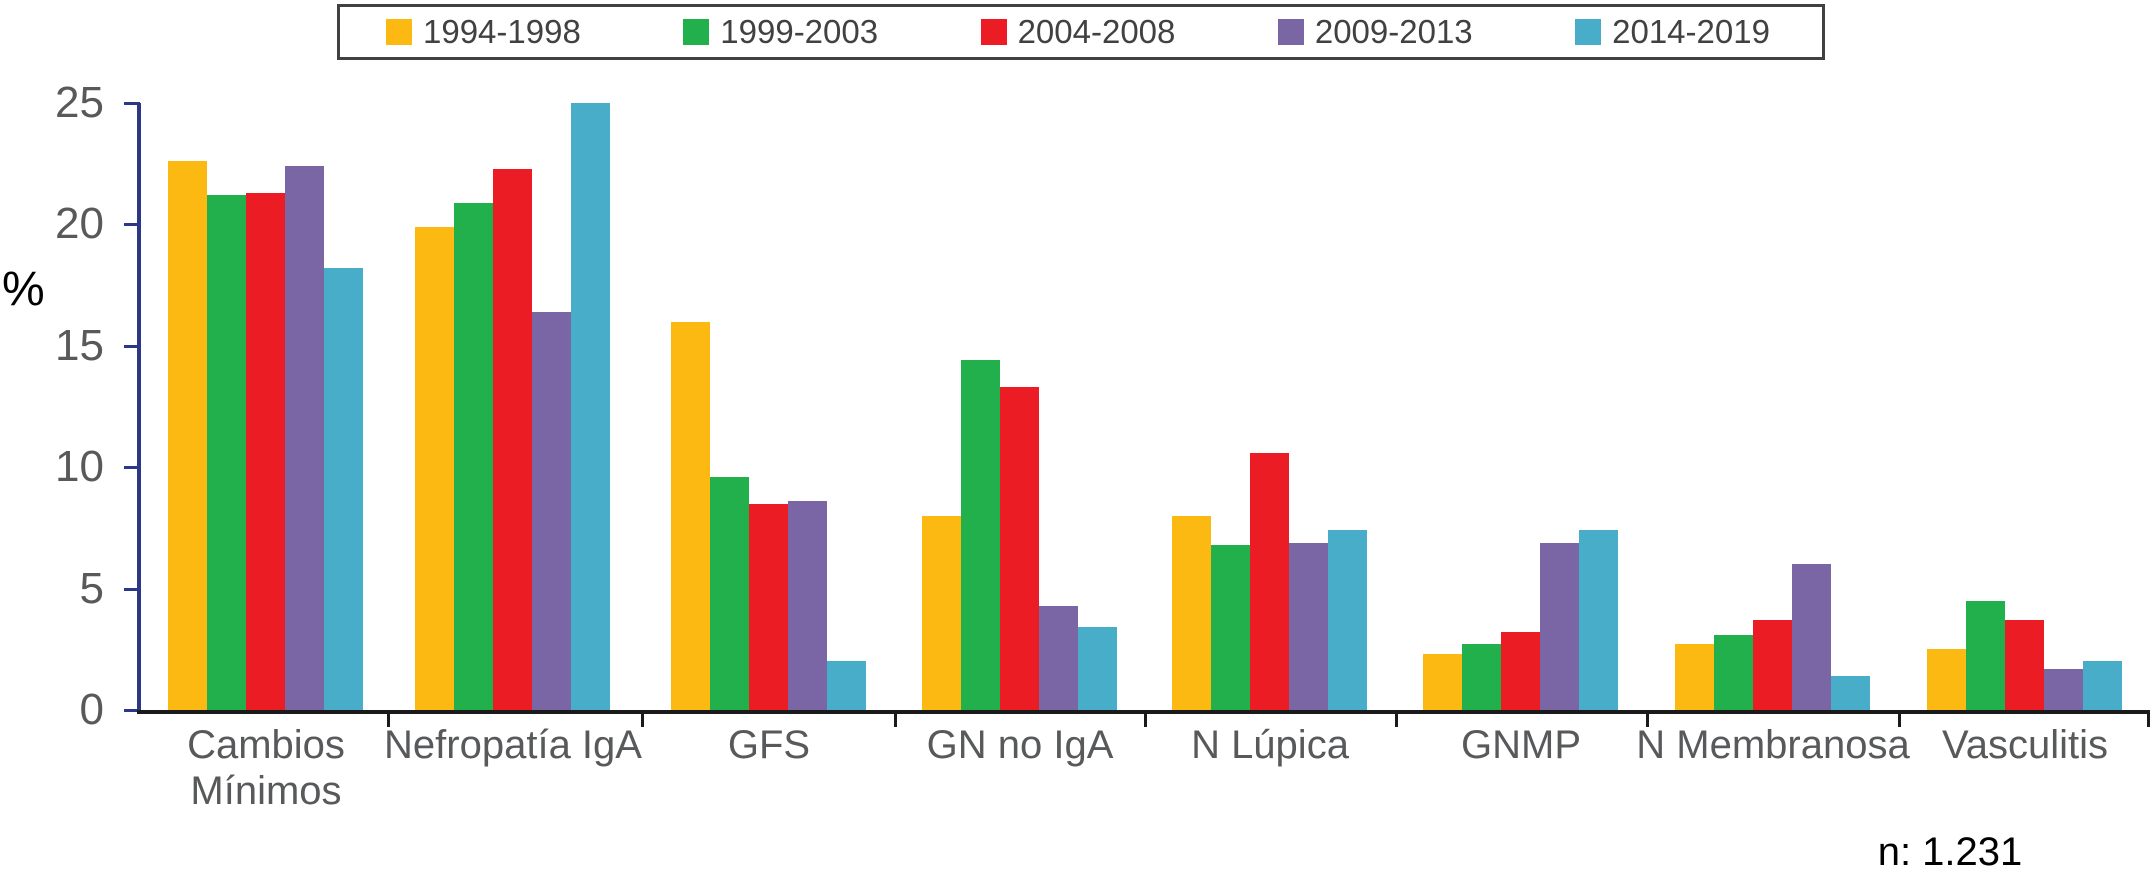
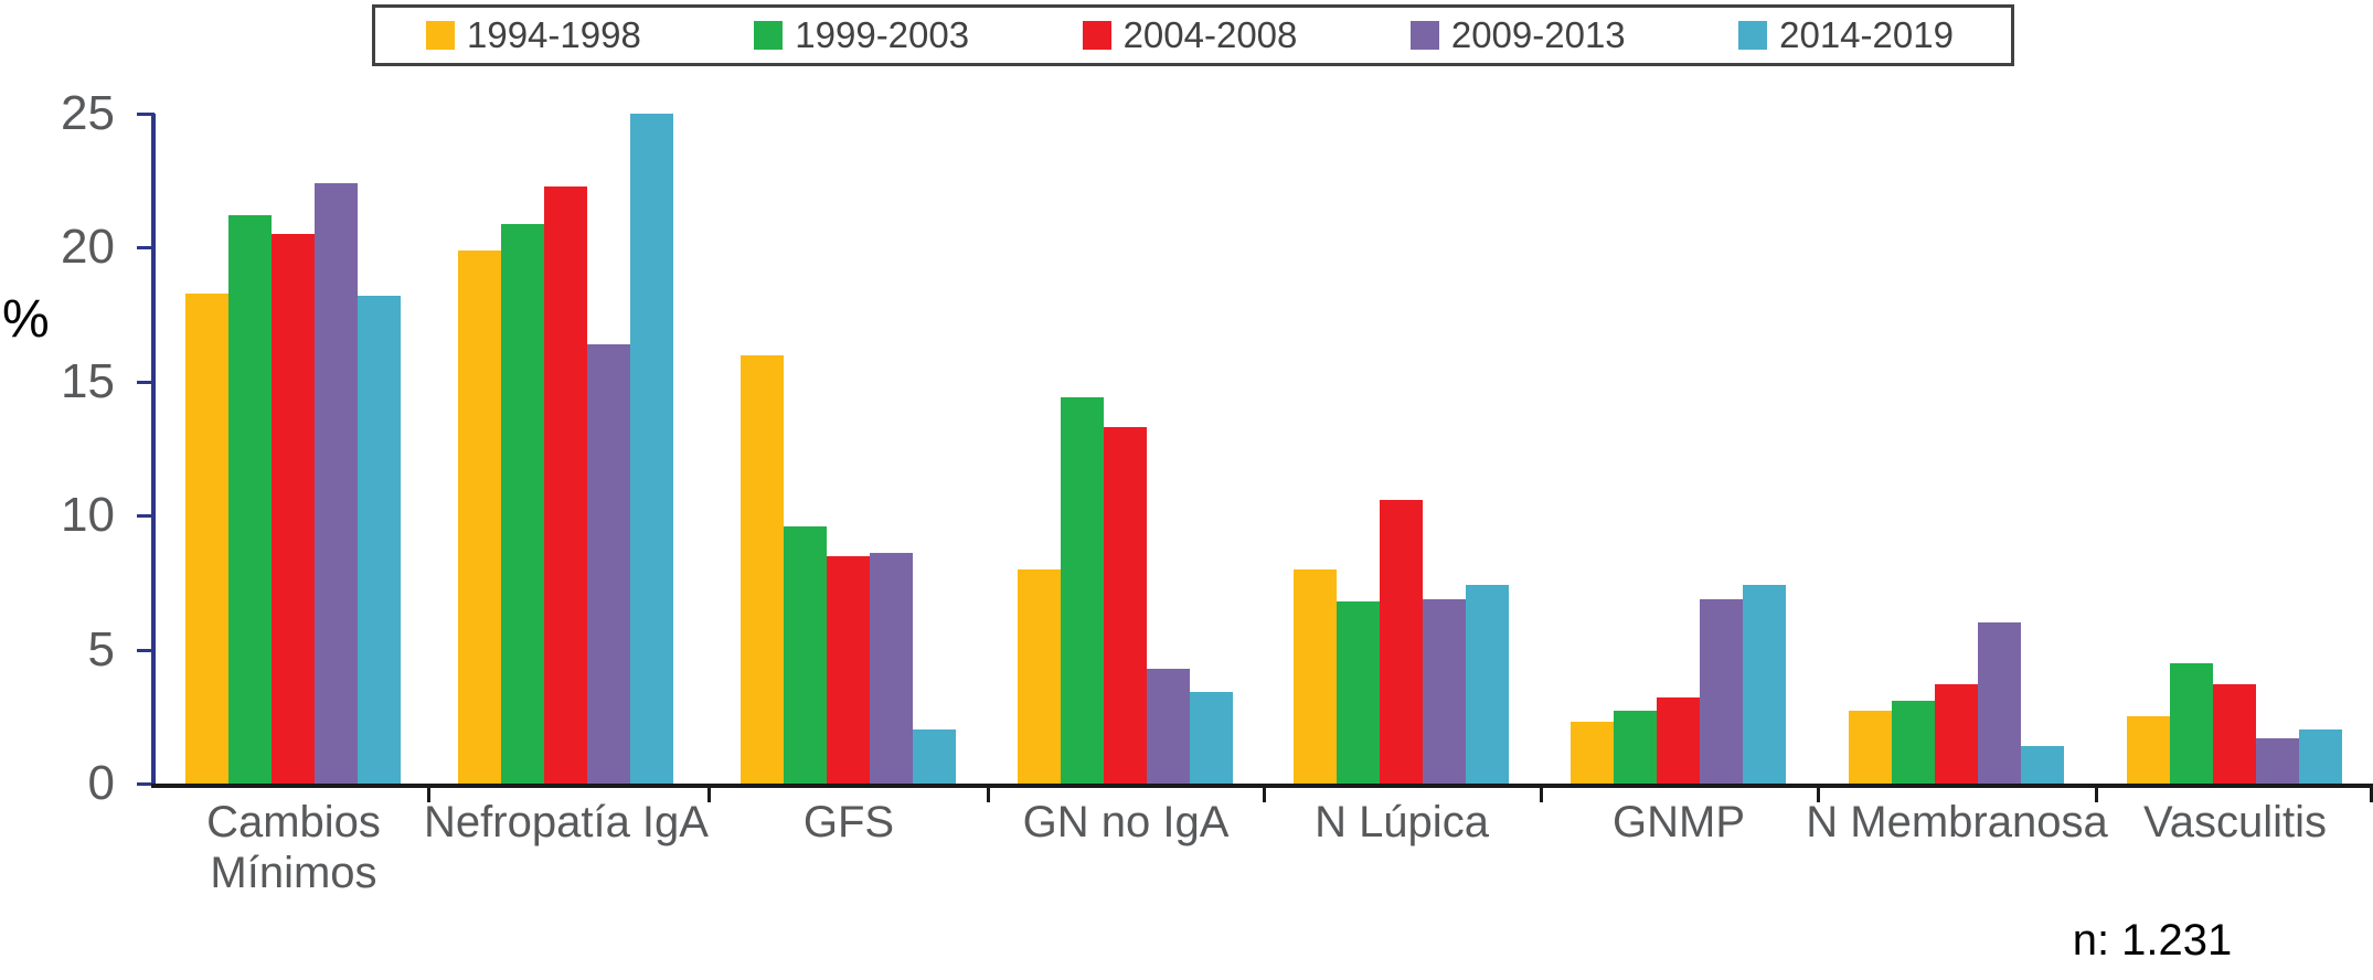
1994-1998/Cambios Mínimos: 22.6 -> 18.3
2004-2008/Cambios Mínimos: 21.3 -> 20.5
